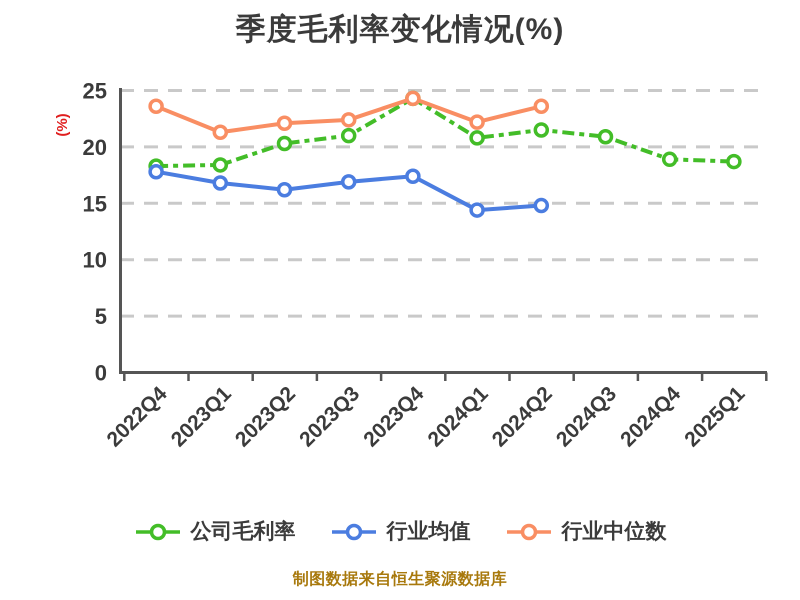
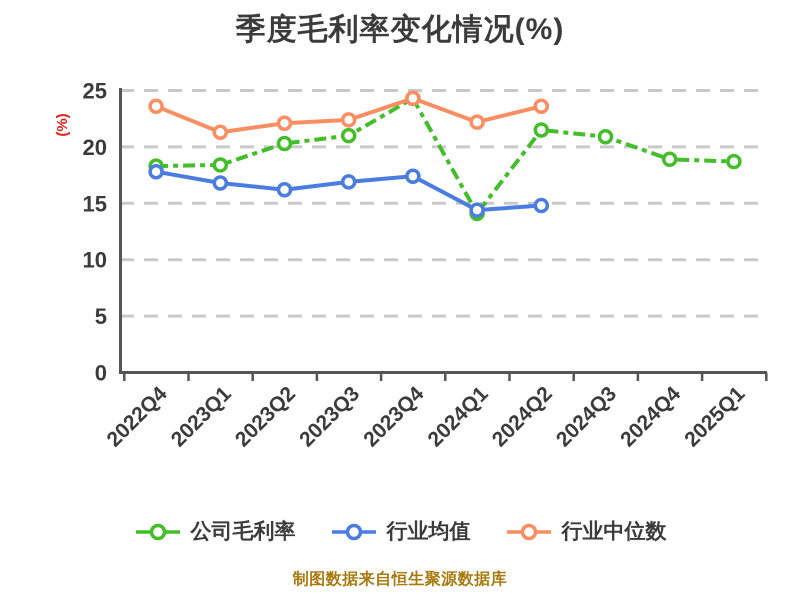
公司毛利率/2024Q1: 20.8 -> 14.1
